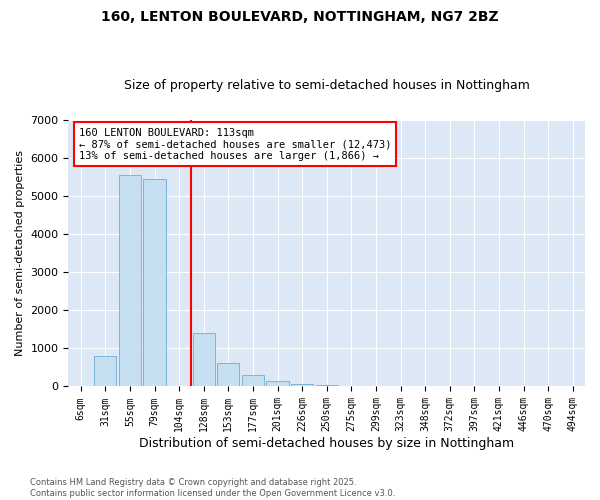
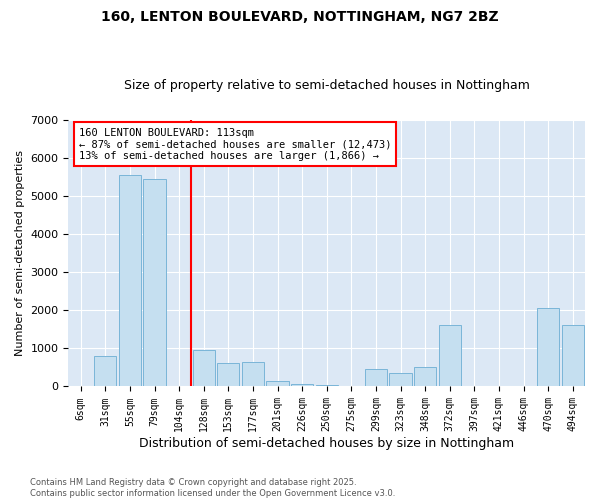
128sqm: 1400 -> 950
177sqm: 310 -> 650
299sqm: 10 -> 450
323sqm: 0 -> 350
348sqm: 0 -> 500
372sqm: 0 -> 1600
470sqm: 0 -> 2050
494sqm: 0 -> 1600
